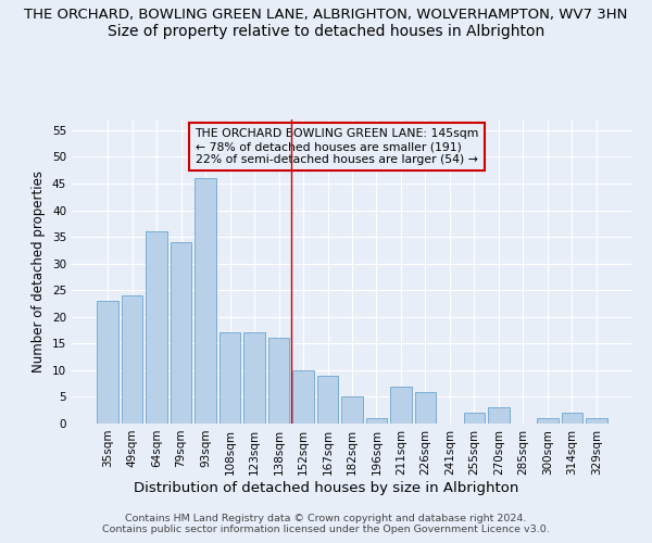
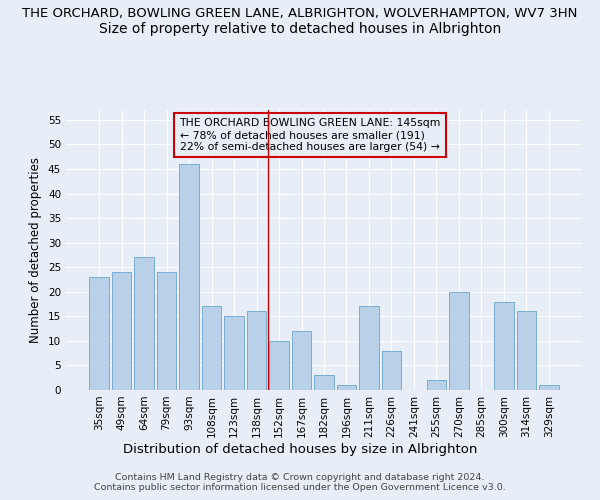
64sqm: 36 -> 27
79sqm: 34 -> 24
123sqm: 17 -> 15
167sqm: 9 -> 12
182sqm: 5 -> 3
211sqm: 7 -> 17
226sqm: 6 -> 8
270sqm: 3 -> 20
300sqm: 1 -> 18
314sqm: 2 -> 16
